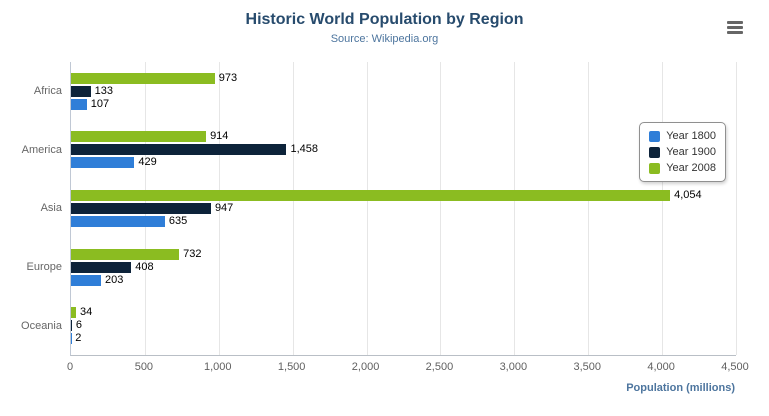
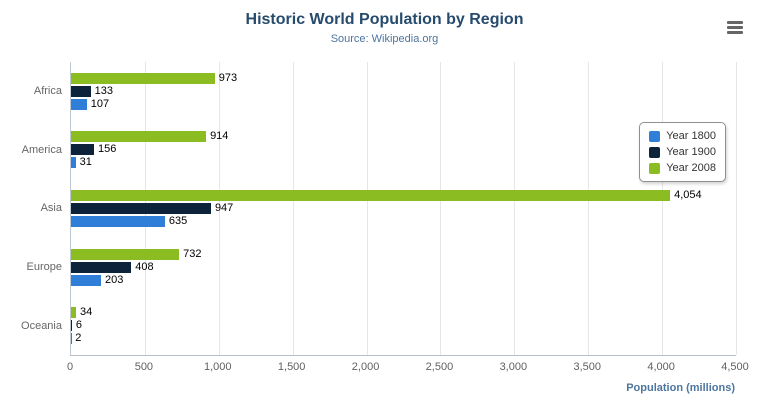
Year 1800/America: 429 -> 31
Year 1900/America: 1,458 -> 156
